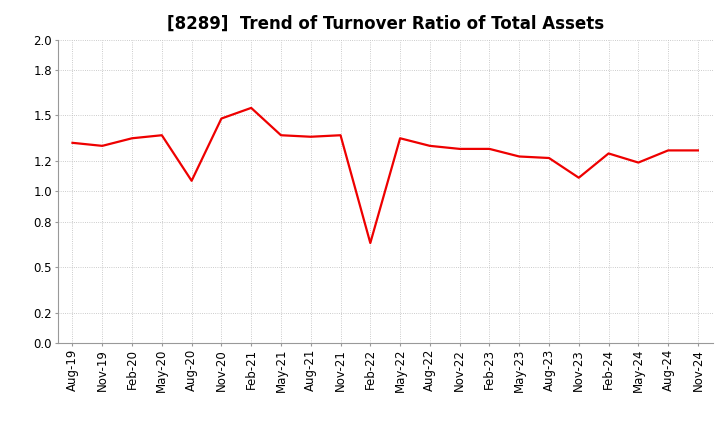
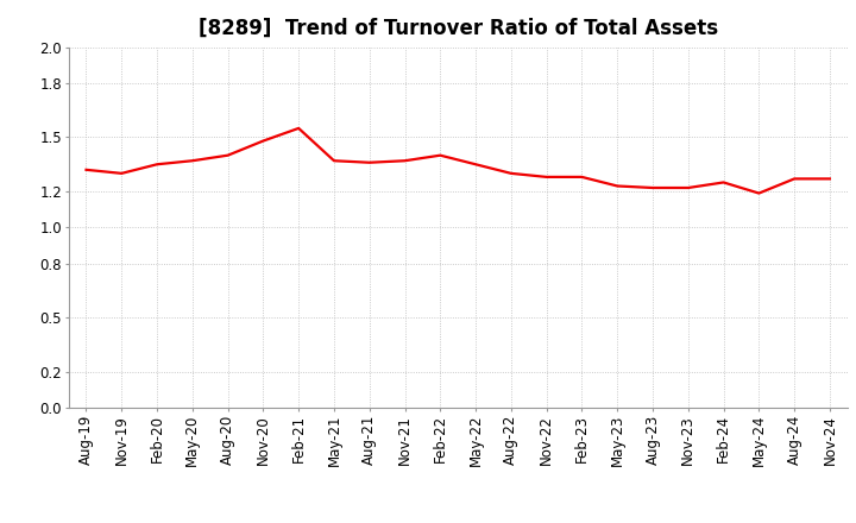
Aug-20: 1.07 -> 1.40
Feb-22: 0.66 -> 1.40
Nov-23: 1.09 -> 1.22
